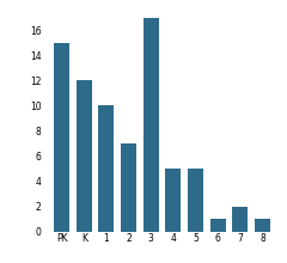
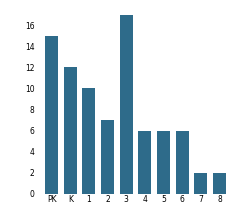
4: 5 -> 6
5: 5 -> 6
6: 1 -> 6
8: 1 -> 2
